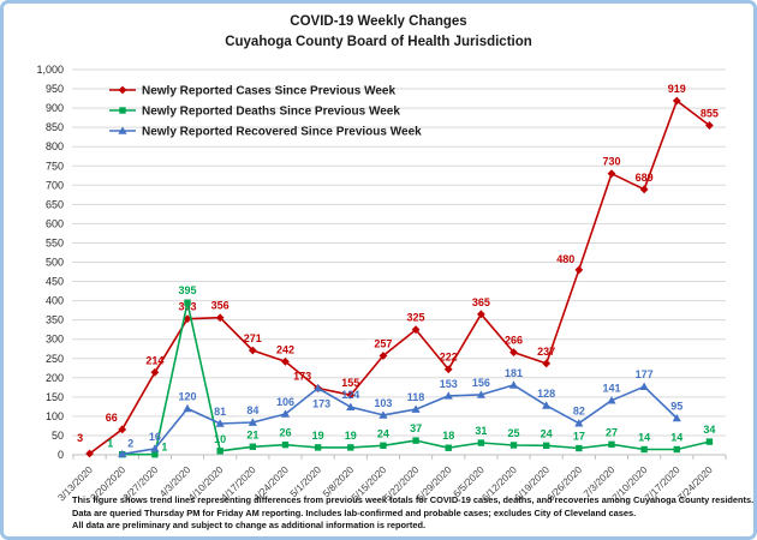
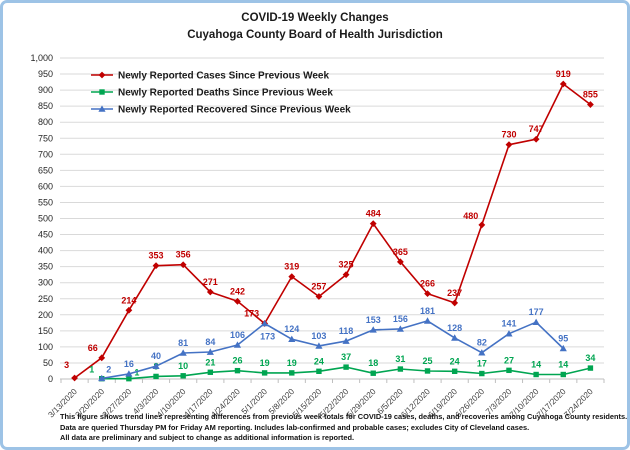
Newly Reported Deaths Since Previous Week/4/3/2020: 395 -> 8
Newly Reported Recovered Since Previous Week/4/3/2020: 120 -> 40
Newly Reported Cases Since Previous Week/5/8/2020: 155 -> 319
Newly Reported Cases Since Previous Week/5/29/2020: 222 -> 484
Newly Reported Cases Since Previous Week/7/10/2020: 689 -> 747
